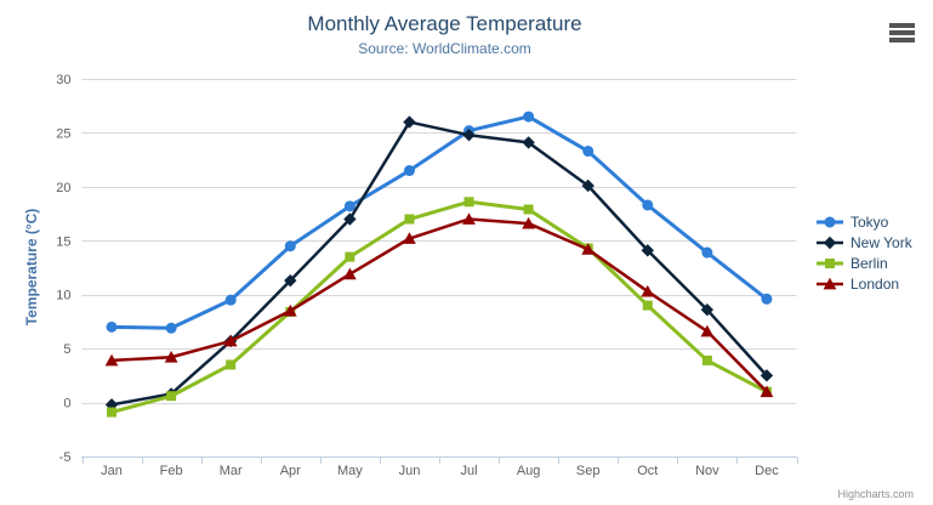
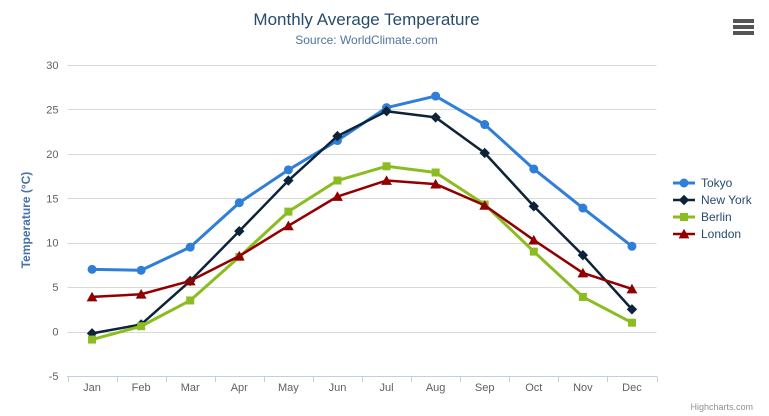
New York/Jun: 26 -> 22
London/Dec: 1 -> 5
